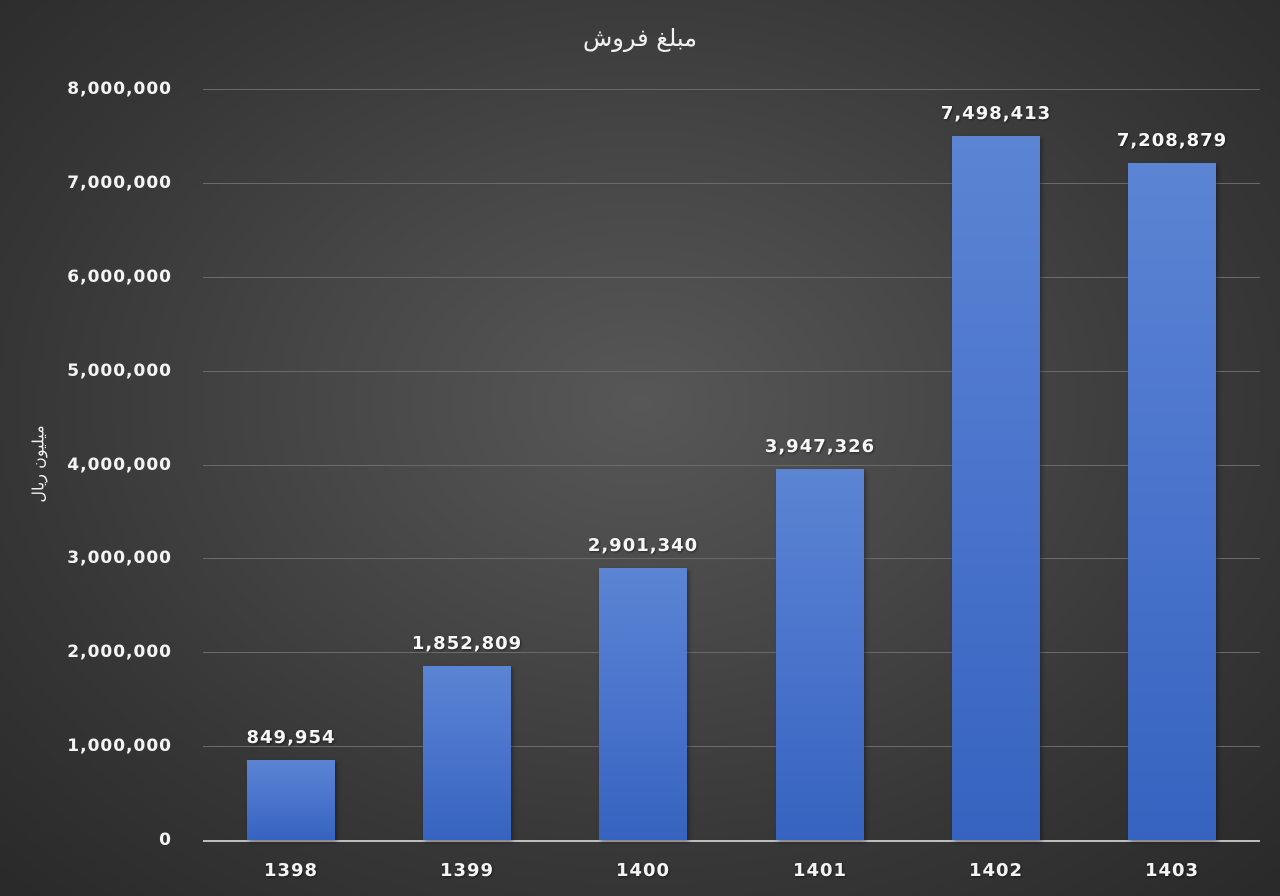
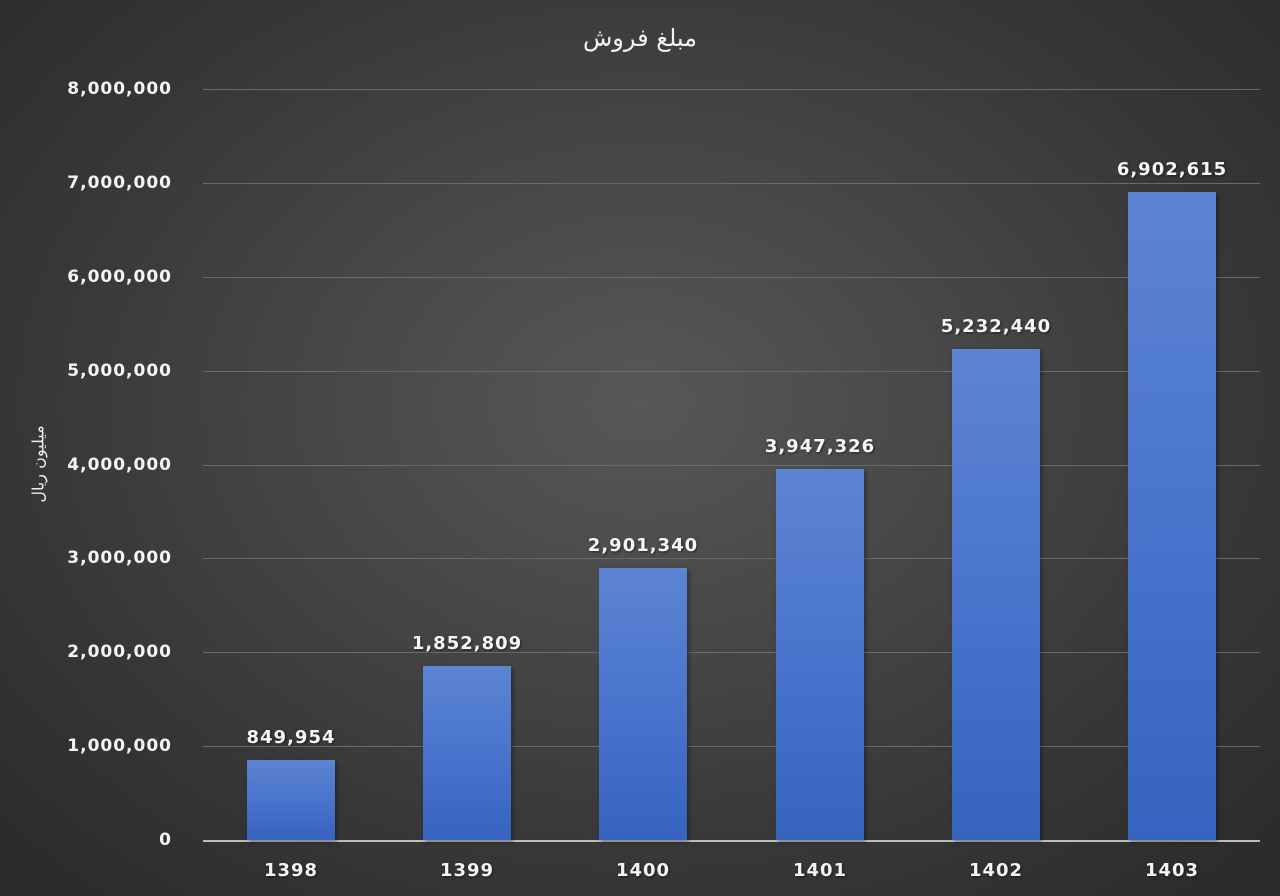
1402: 7,498,413 -> 5,232,440
1403: 7,208,879 -> 6,902,615
